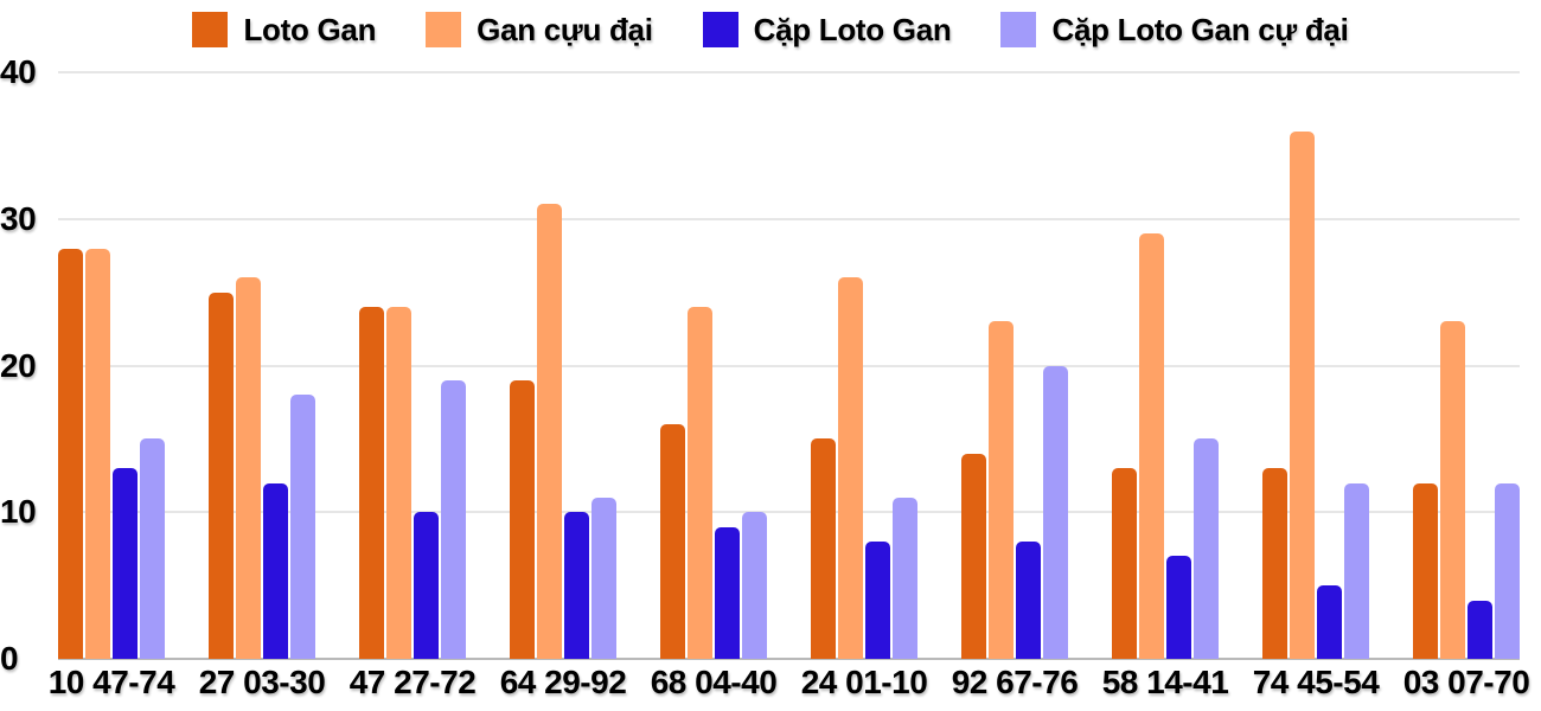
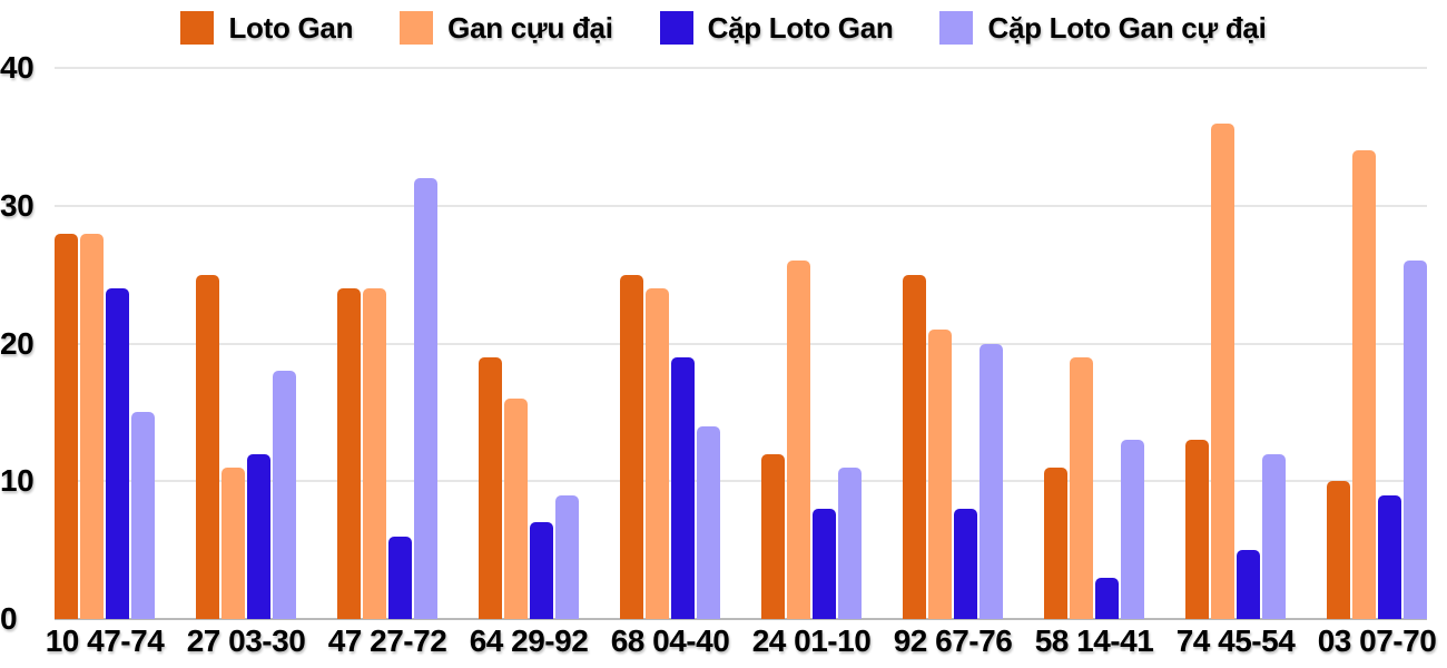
Cặp Loto Gan/10 47-74: 13 -> 24
Gan cựu đại/27 03-30: 26 -> 11
Cặp Loto Gan/47 27-72: 10 -> 6
Cặp Loto Gan cự đại/47 27-72: 19 -> 32
Gan cựu đại/64 29-92: 31 -> 16
Cặp Loto Gan/64 29-92: 10 -> 7
Cặp Loto Gan cự đại/64 29-92: 11 -> 9
Loto Gan/68 04-40: 16 -> 25
Cặp Loto Gan/68 04-40: 9 -> 19
Cặp Loto Gan cự đại/68 04-40: 10 -> 14
Loto Gan/24 01-10: 15 -> 12
Loto Gan/92 67-76: 14 -> 25
Gan cựu đại/92 67-76: 23 -> 21
Loto Gan/58 14-41: 13 -> 11
Gan cựu đại/58 14-41: 29 -> 19
Cặp Loto Gan/58 14-41: 7 -> 3
Cặp Loto Gan cự đại/58 14-41: 15 -> 13
Loto Gan/03 07-70: 12 -> 10
Gan cựu đại/03 07-70: 23 -> 34
Cặp Loto Gan/03 07-70: 4 -> 9
Cặp Loto Gan cự đại/03 07-70: 12 -> 26
